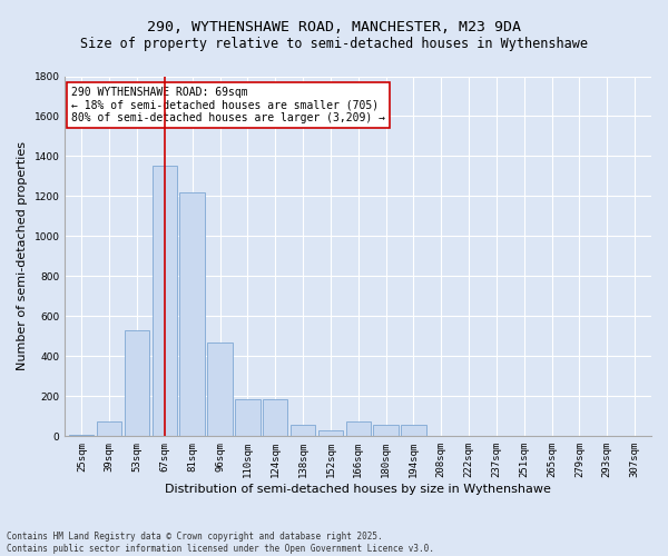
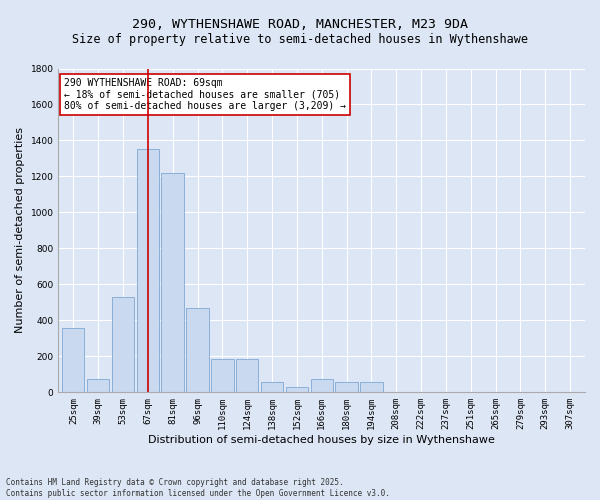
25sqm: 10 -> 360
